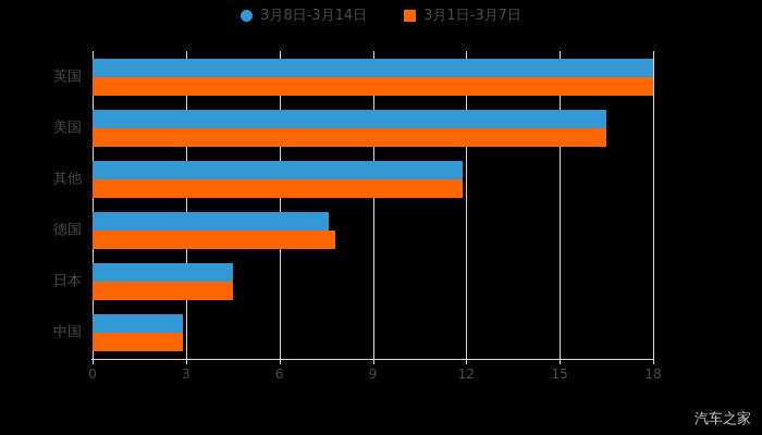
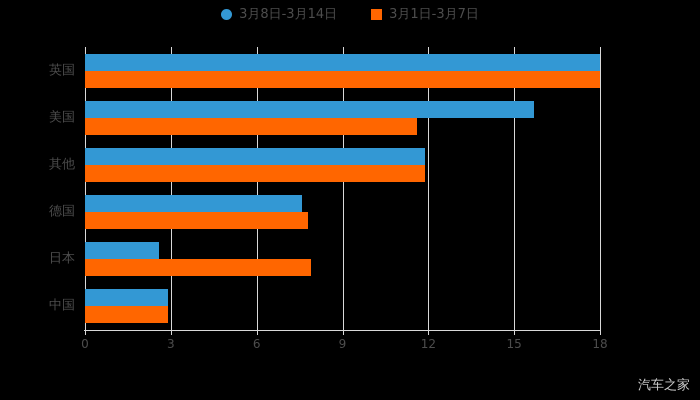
3月8日-3月14日/美国: 16.5 -> 15.7
3月1日-3月7日/美国: 16.5 -> 11.6
3月8日-3月14日/日本: 4.5 -> 2.6
3月1日-3月7日/日本: 4.5 -> 7.9
